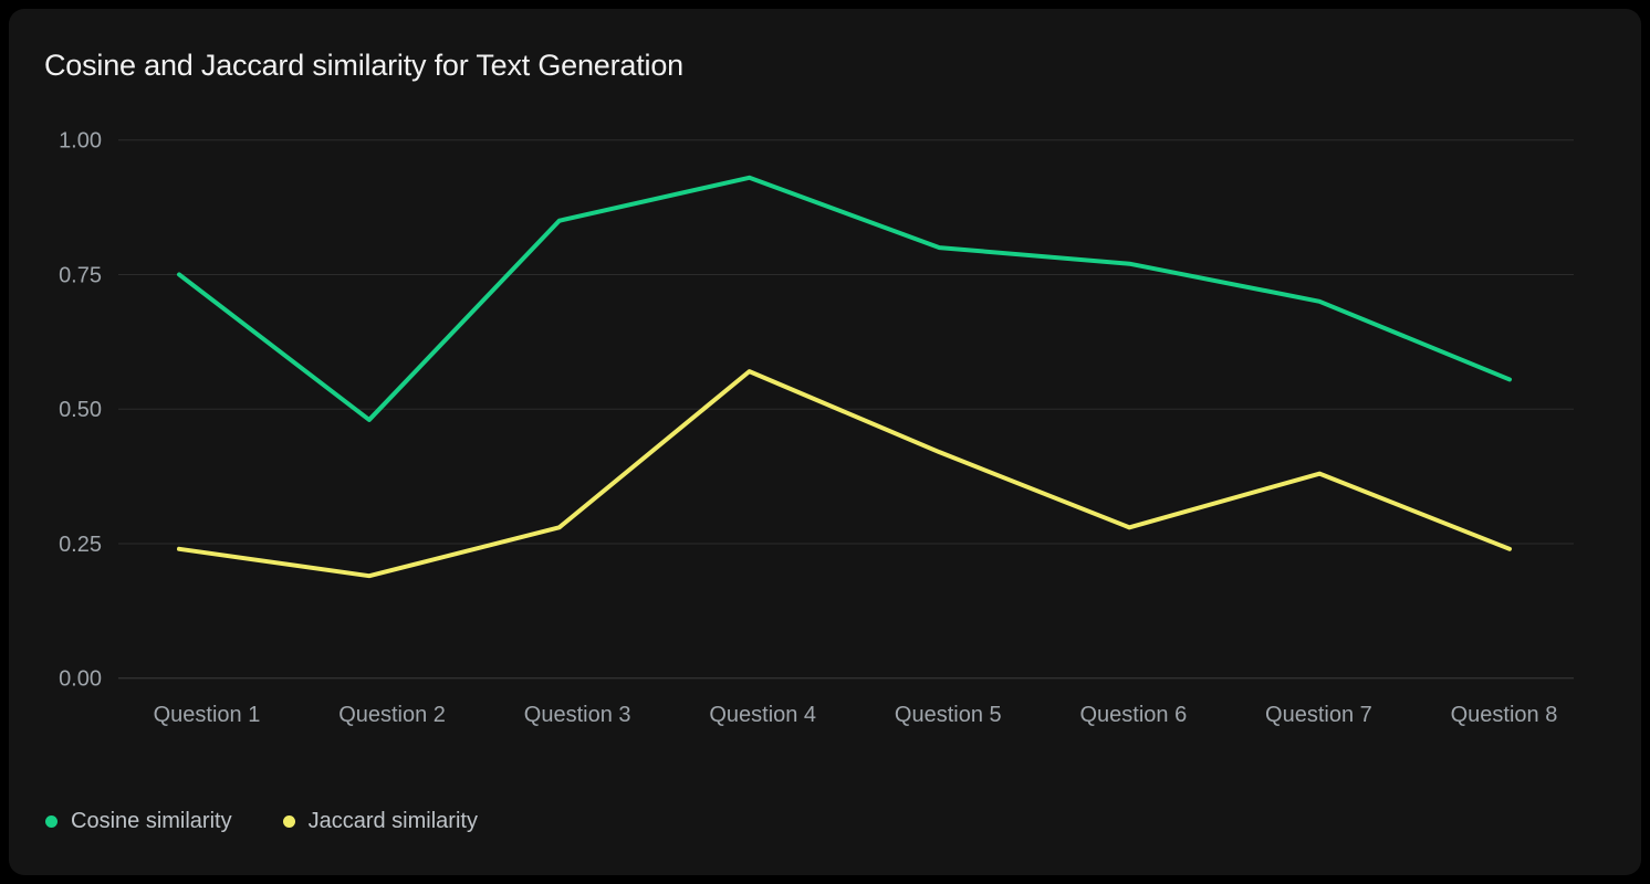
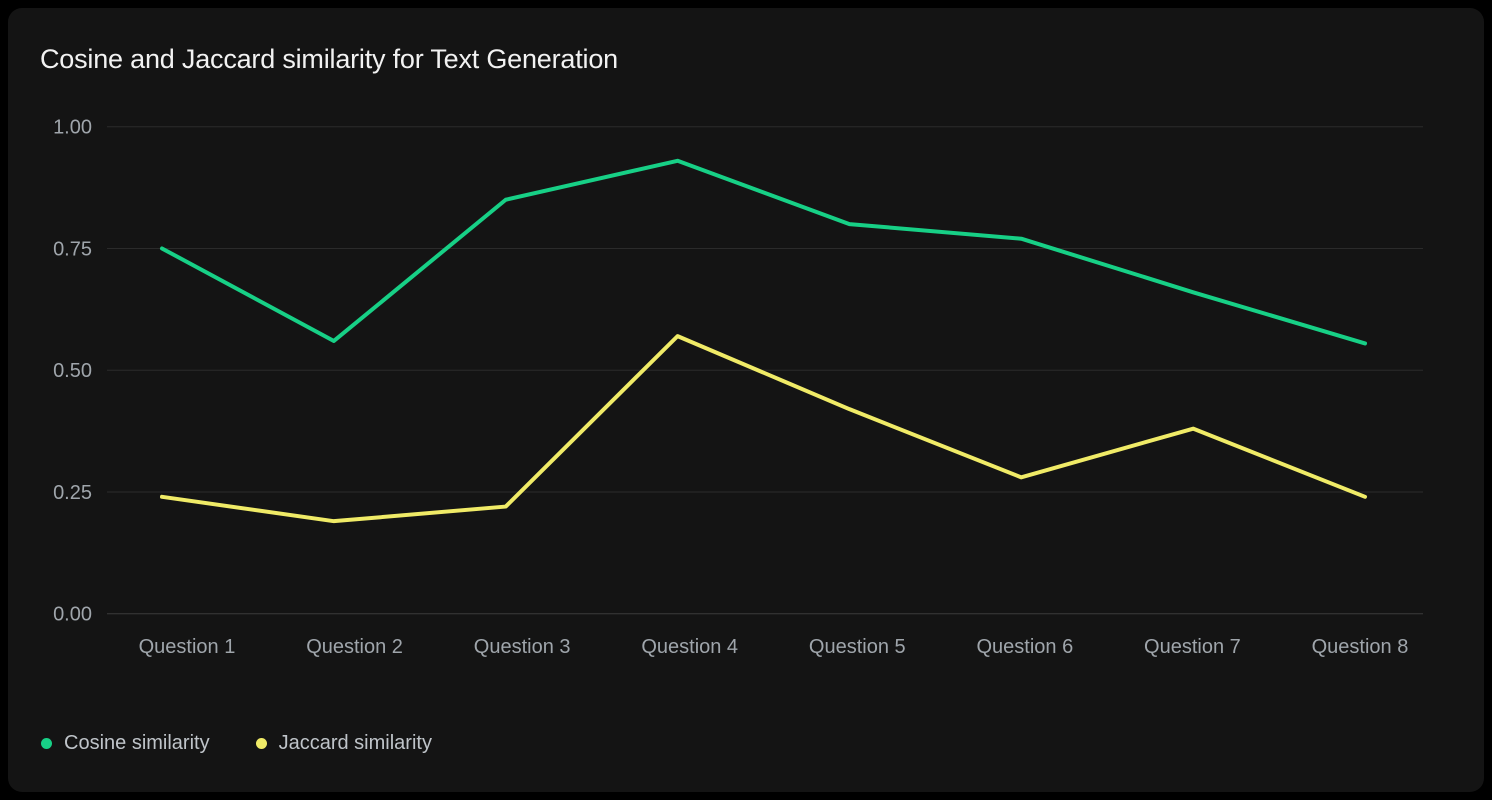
Cosine similarity/Question 2: 0.48 -> 0.56
Jaccard similarity/Question 3: 0.28 -> 0.22
Cosine similarity/Question 7: 0.70 -> 0.66
